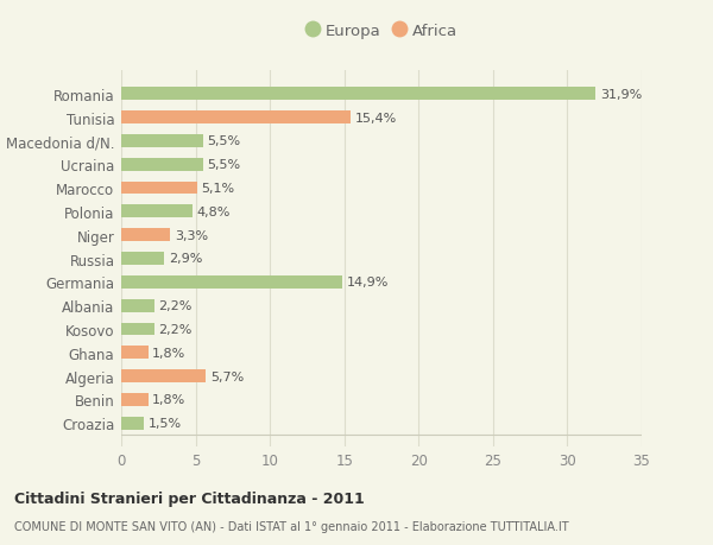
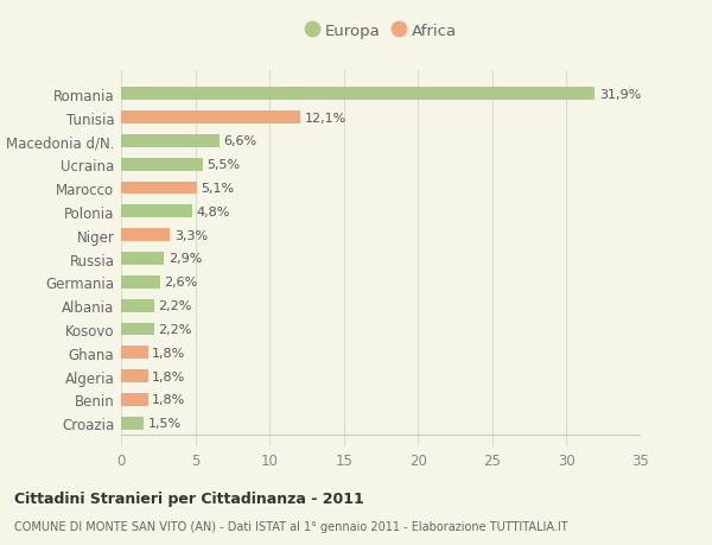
Tunisia: 15,4% -> 12,1%
Macedonia d/N.: 5,5% -> 6,6%
Germania: 14,9% -> 2,6%
Algeria: 5,7% -> 1,8%
